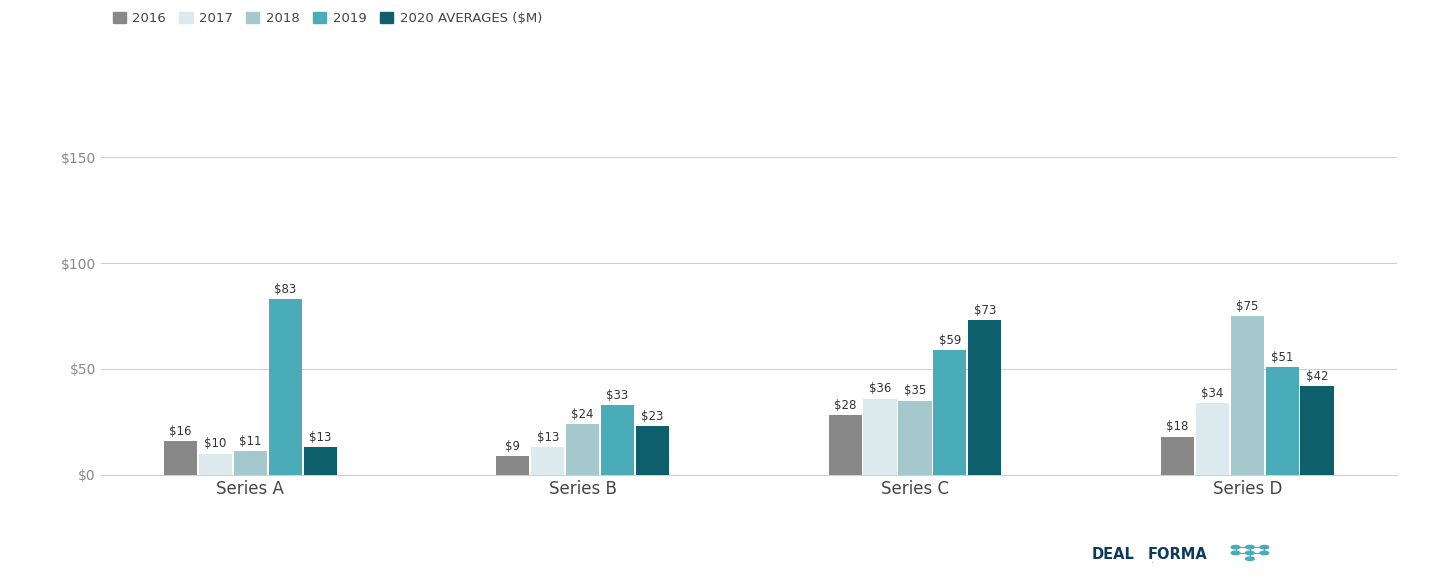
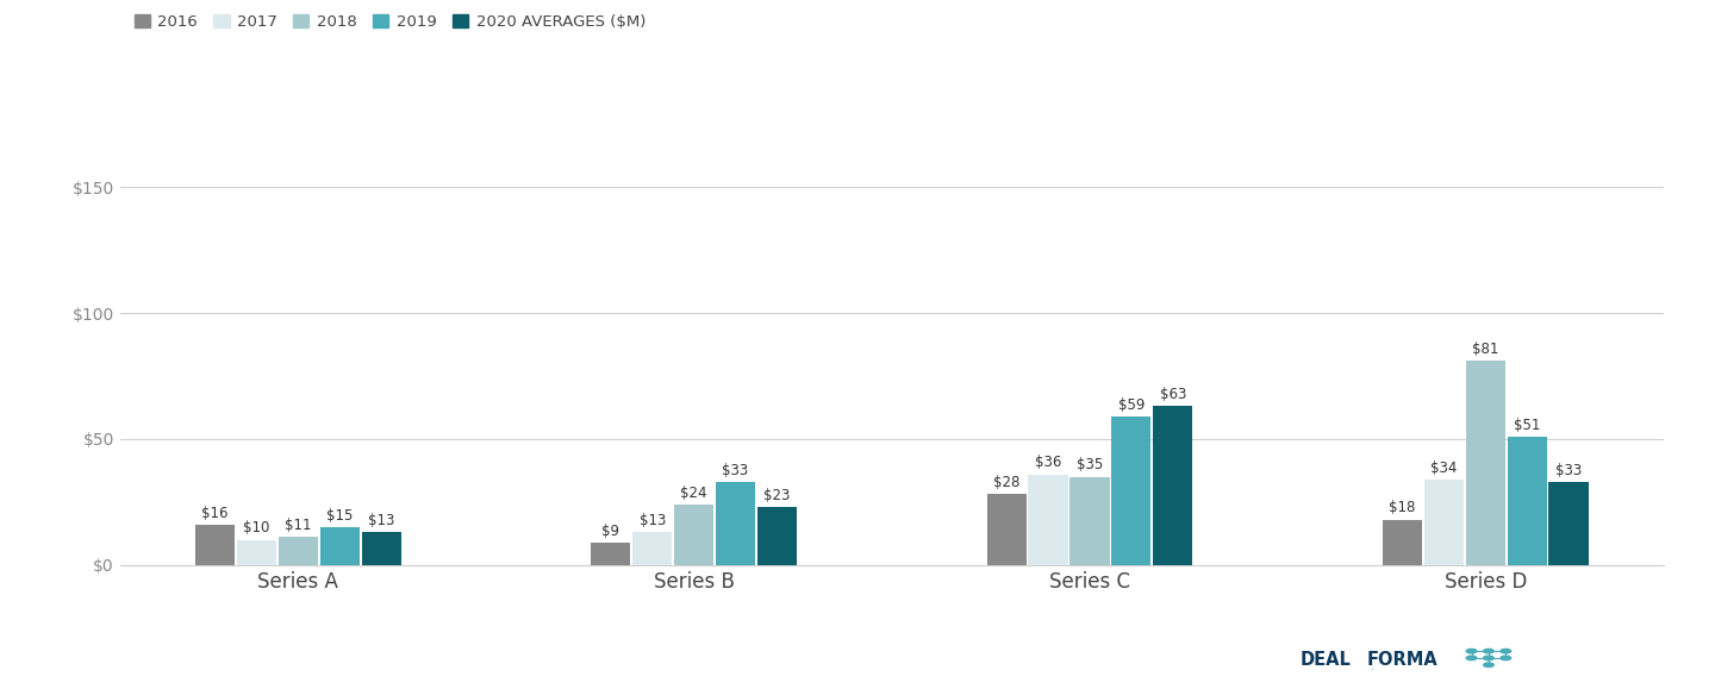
2019/Series A: $83 -> $15
2020 AVERAGES ($M)/Series C: $73 -> $63
2018/Series D: $75 -> $81
2020 AVERAGES ($M)/Series D: $42 -> $33
